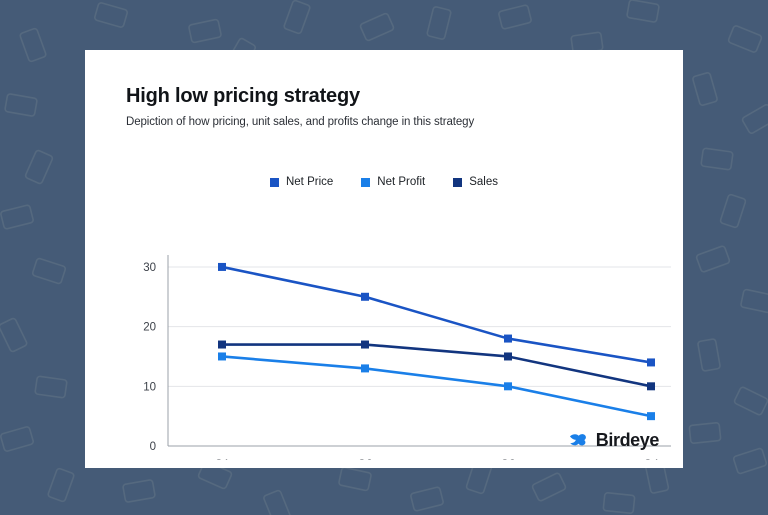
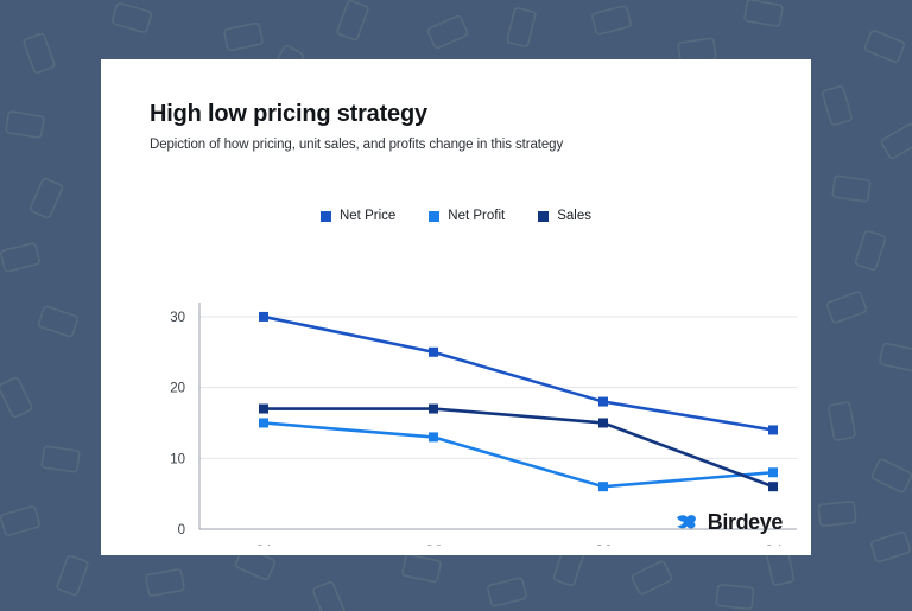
Net Profit/Q3: 10 -> 6
Net Profit/Q4: 5 -> 8
Sales/Q4: 10 -> 6
